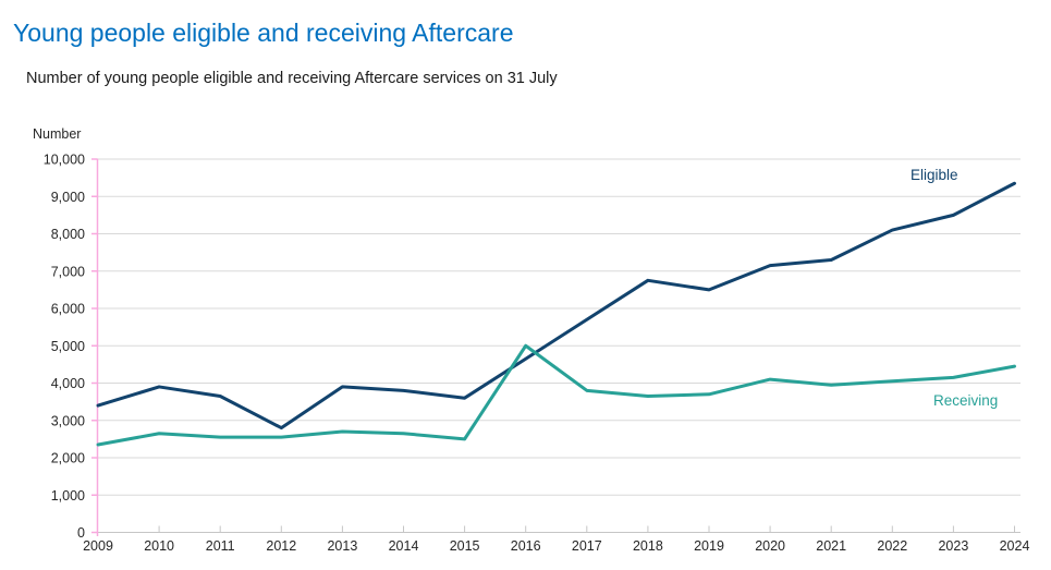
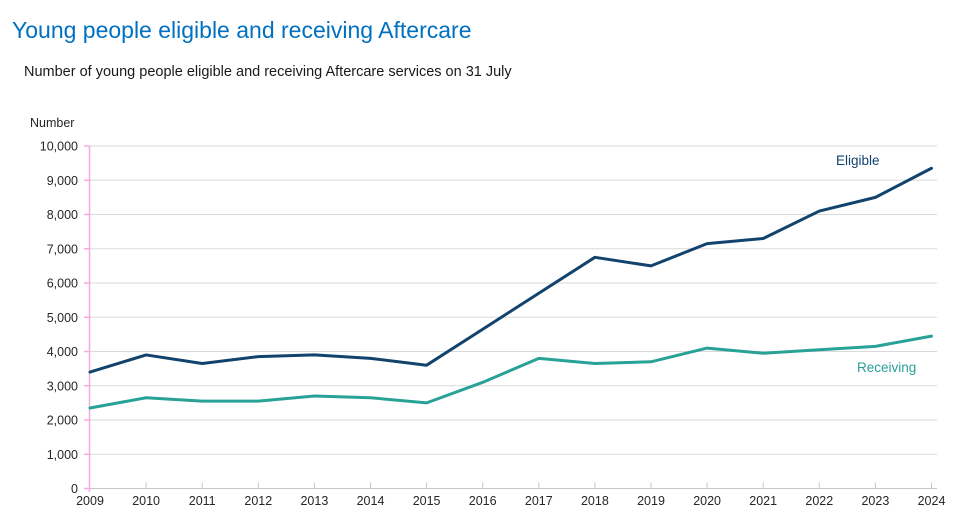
Eligible/2012: 2800 -> 3800
Receiving/2016: 5000 -> 3100
